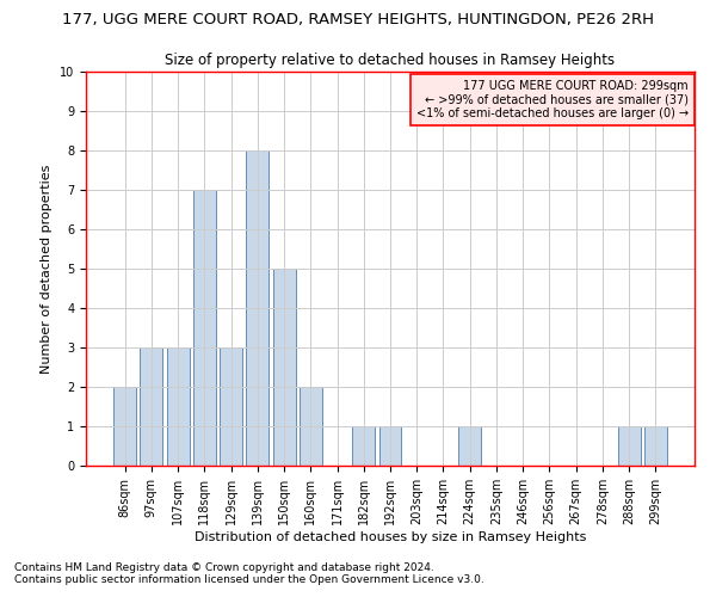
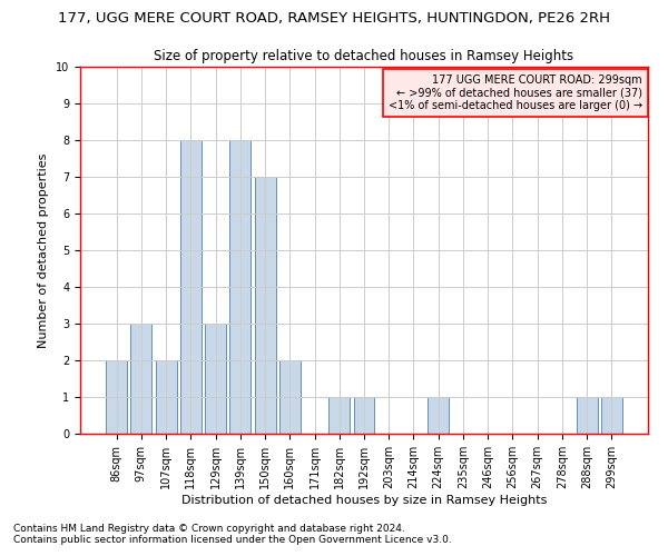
107sqm: 3 -> 2
118sqm: 7 -> 8
150sqm: 5 -> 7
